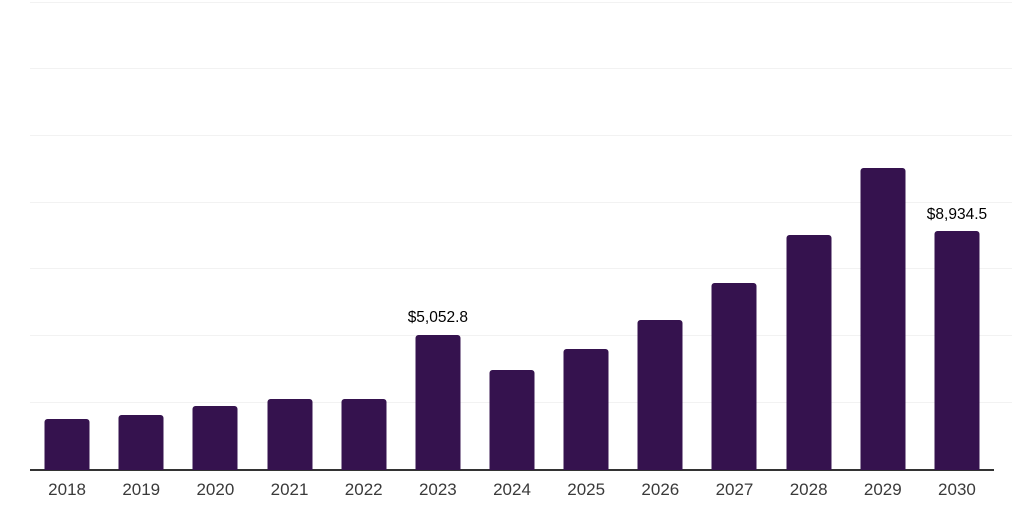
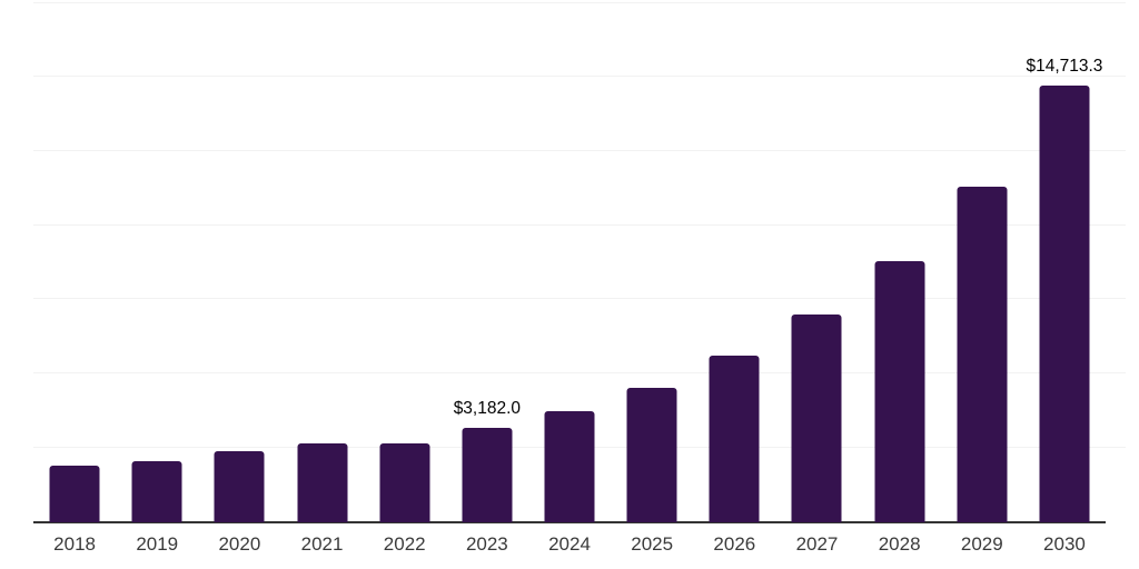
2023: $5,052.8 -> $3,182.0
2030: $8,934.5 -> $14,713.3
